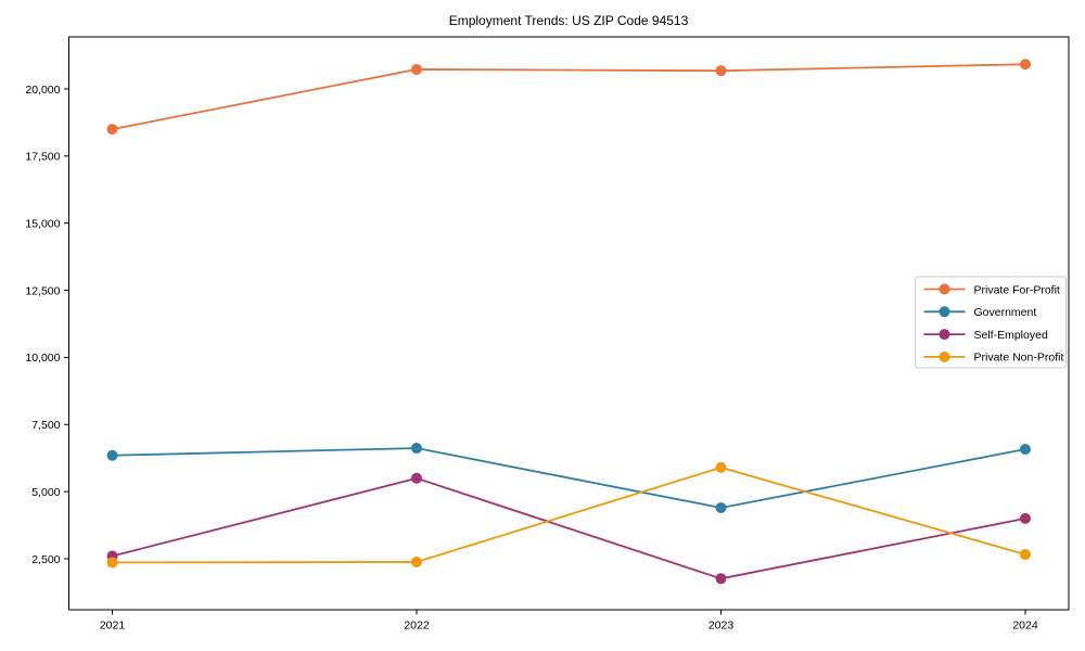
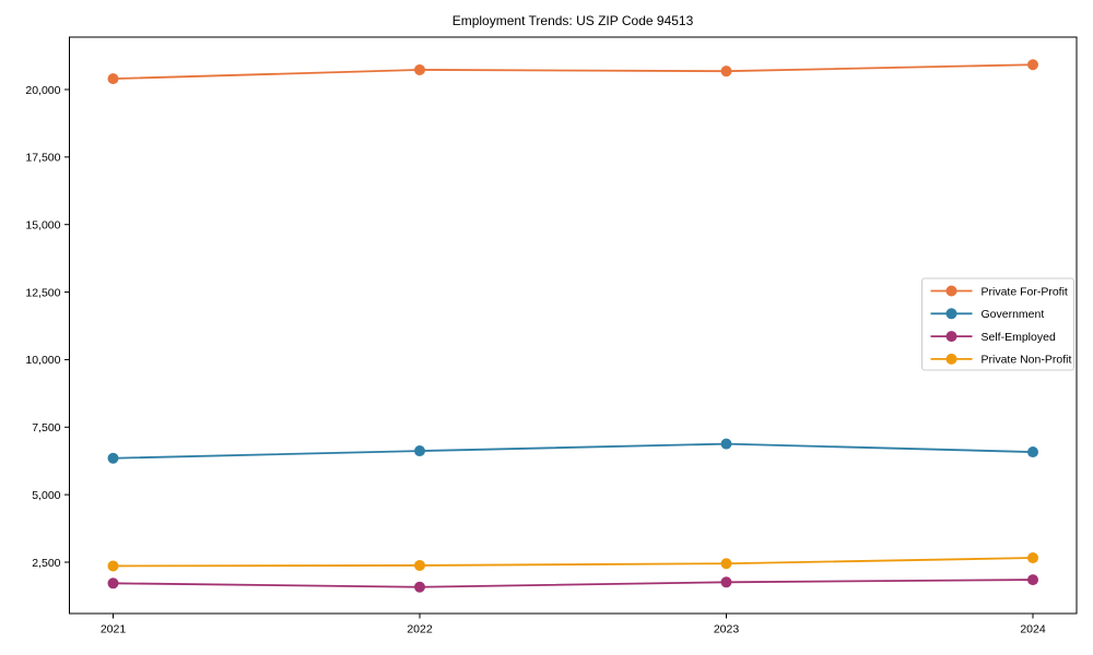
Private For-Profit/2021: 18500 -> 20400
Self-Employed/2021: 2600 -> 1700
Self-Employed/2022: 5500 -> 1600
Government/2023: 4400 -> 6900
Private Non-Profit/2023: 5900 -> 2400
Self-Employed/2024: 4000 -> 1800
